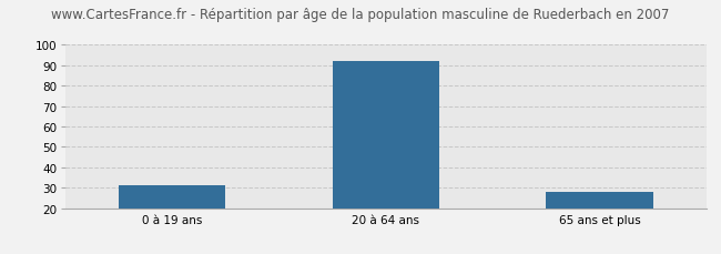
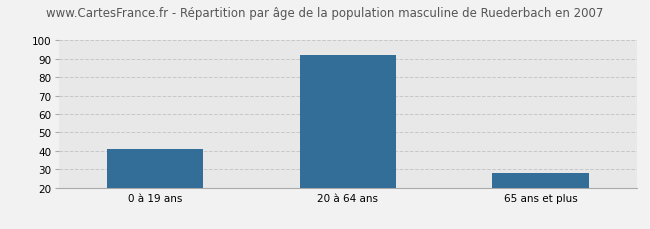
0 à 19 ans: 31 -> 41
